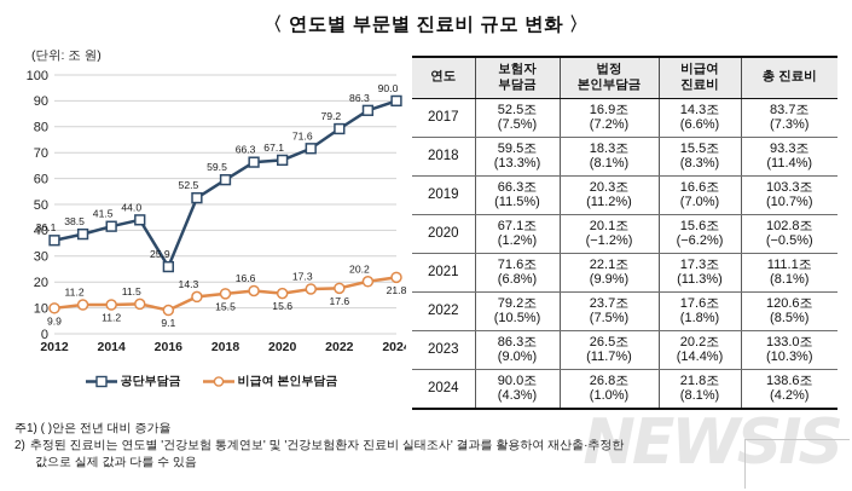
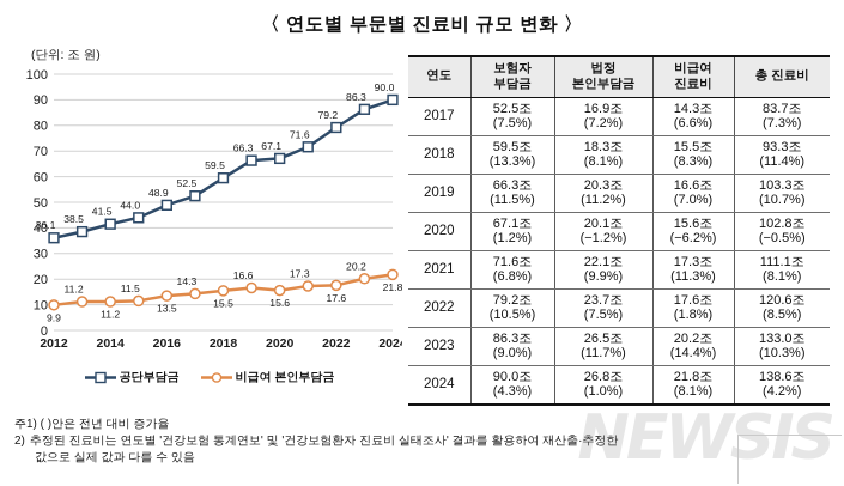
공단부담금/2016: 25.9 -> 48.9
비급여 본인부담금/2016: 9.1 -> 13.5
